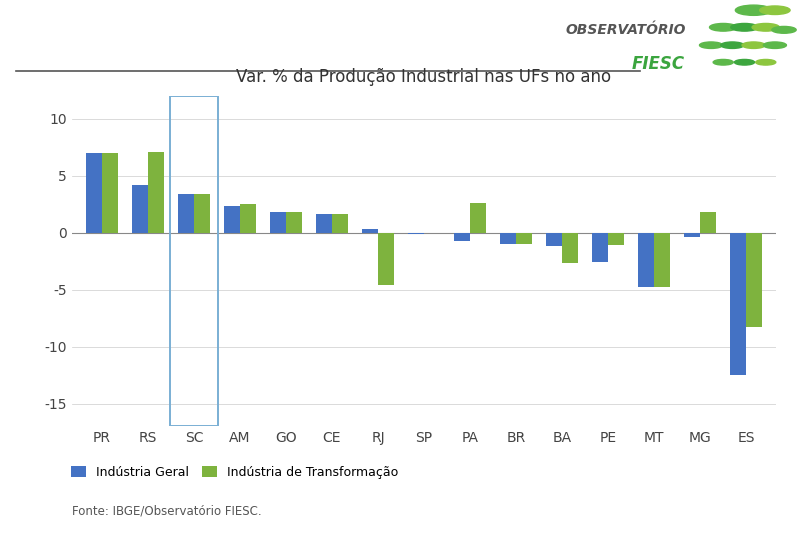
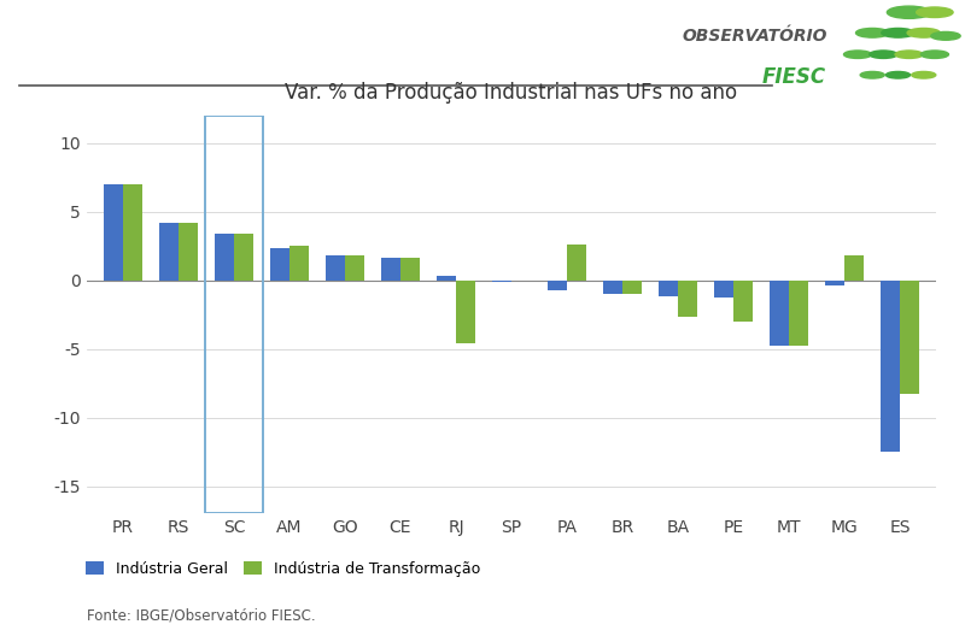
Indústria de Transformação/RS: 7.1 -> 4.2
Indústria Geral/PE: -2.6 -> -1.3
Indústria de Transformação/PE: -1.1 -> -3.0
